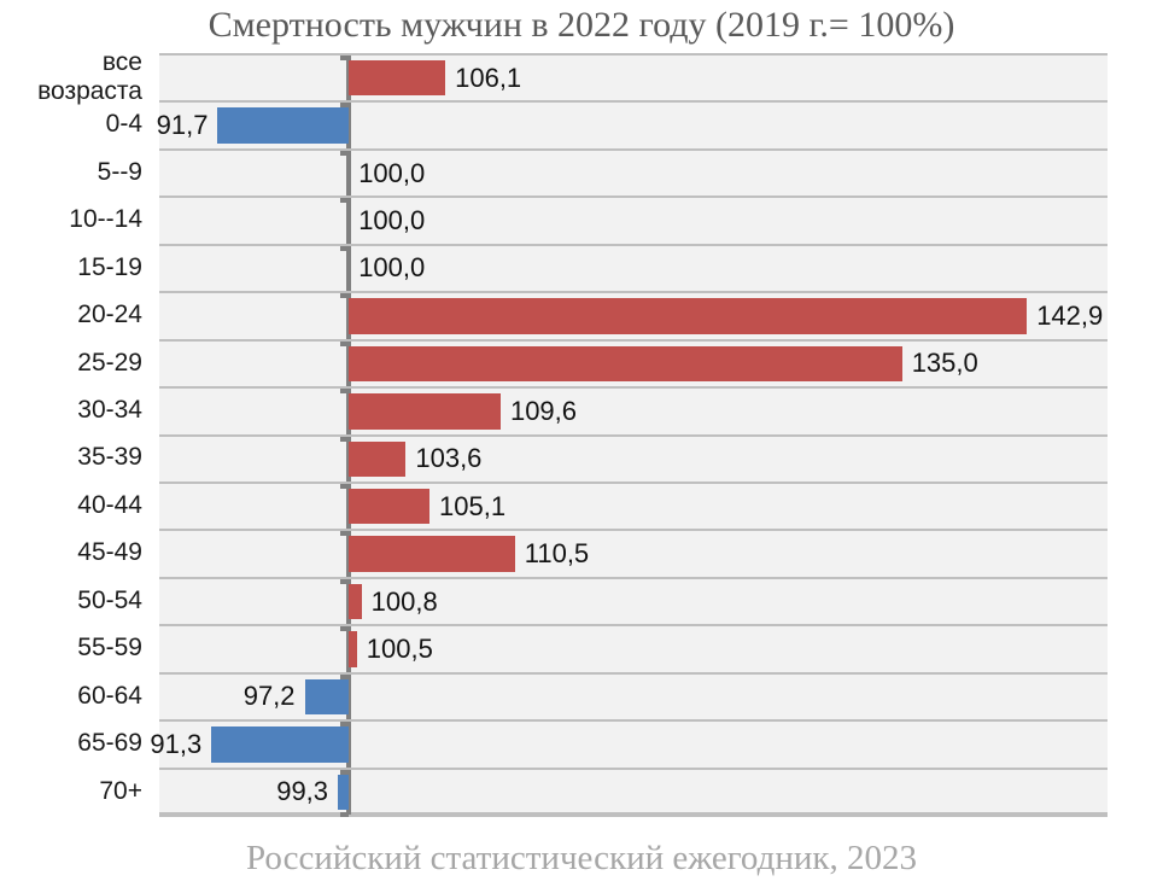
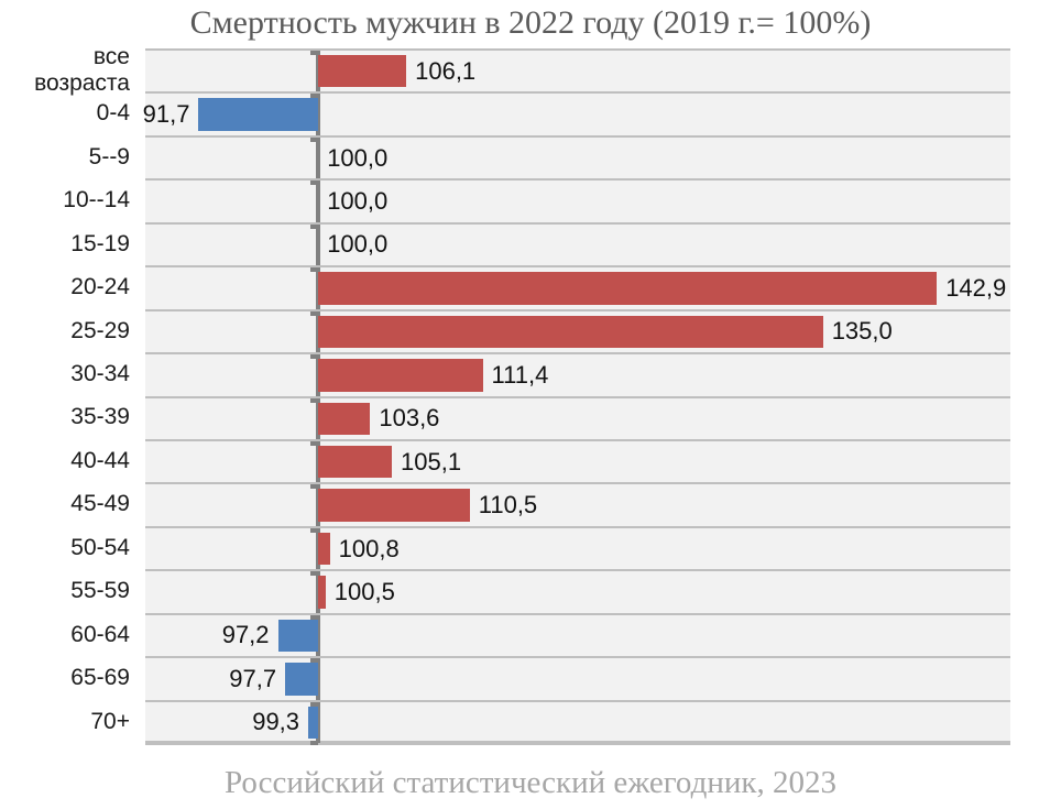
30-34: 109,6 -> 111,4
65-69: 91,3 -> 97,7
